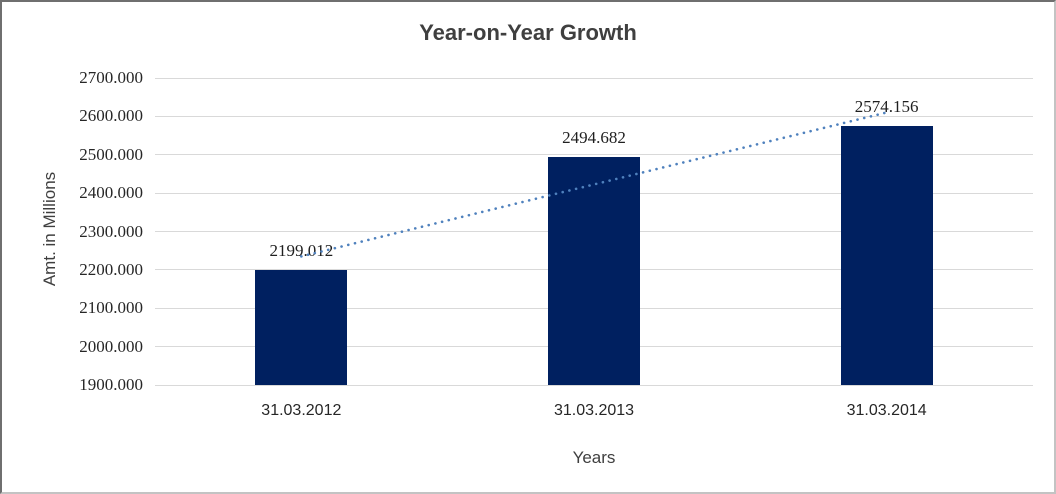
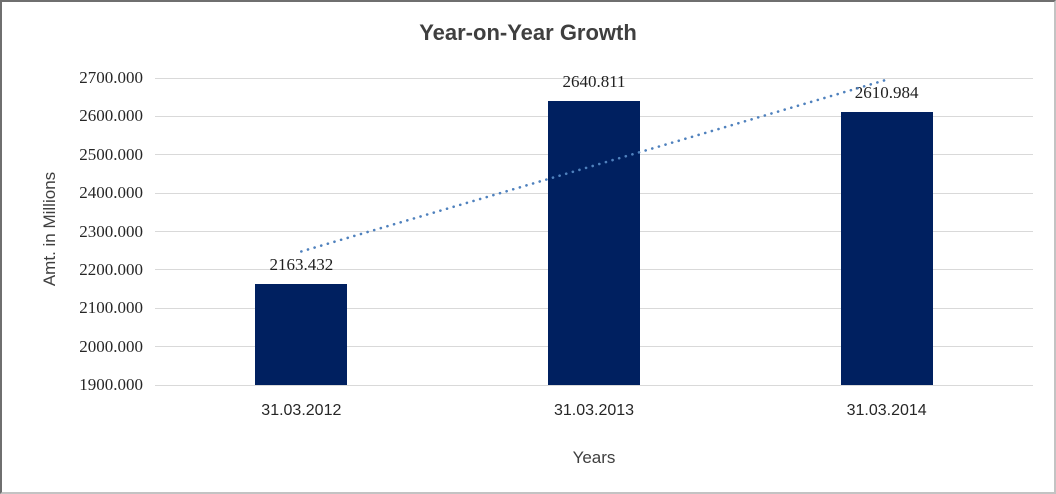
31.03.2012: 2199.012 -> 2163.432
31.03.2013: 2494.682 -> 2640.811
31.03.2014: 2574.156 -> 2610.984
